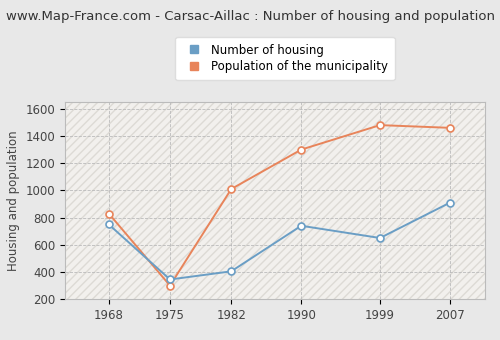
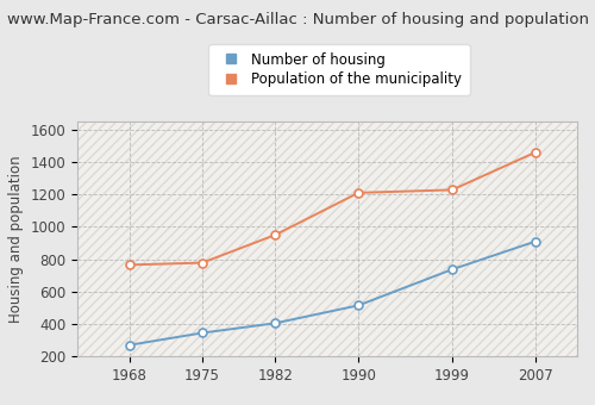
Number of housing/1968: 750 -> 270
Population of the municipality/1968: 830 -> 760
Population of the municipality/1975: 300 -> 780
Population of the municipality/1982: 1010 -> 950
Number of housing/1990: 740 -> 520
Population of the municipality/1990: 1300 -> 1210
Number of housing/1999: 650 -> 740
Population of the municipality/1999: 1480 -> 1230
